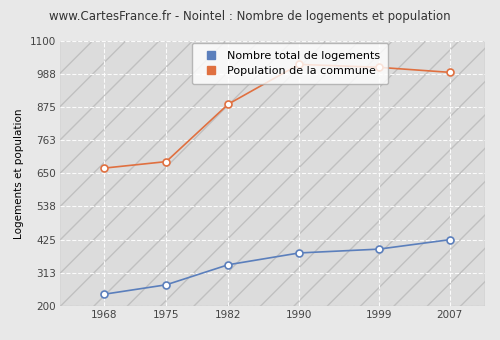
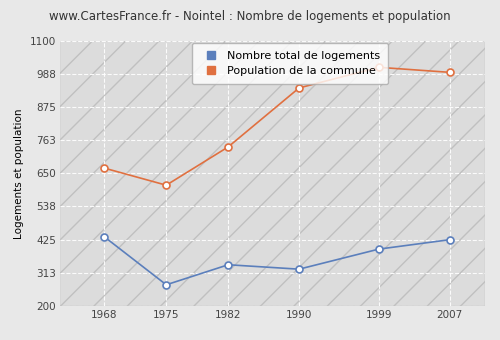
Nombre total de logements/1968: 240 -> 435
Population de la commune/1975: 690 -> 610
Population de la commune/1982: 885 -> 740
Nombre total de logements/1990: 380 -> 325
Population de la commune/1990: 1020 -> 940
